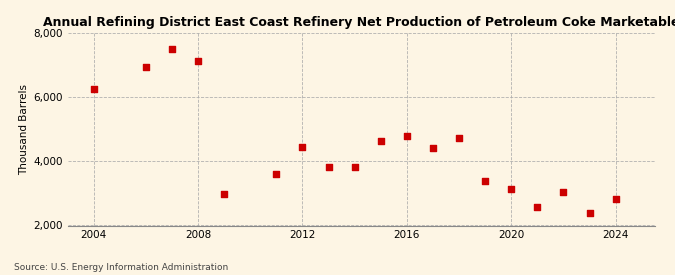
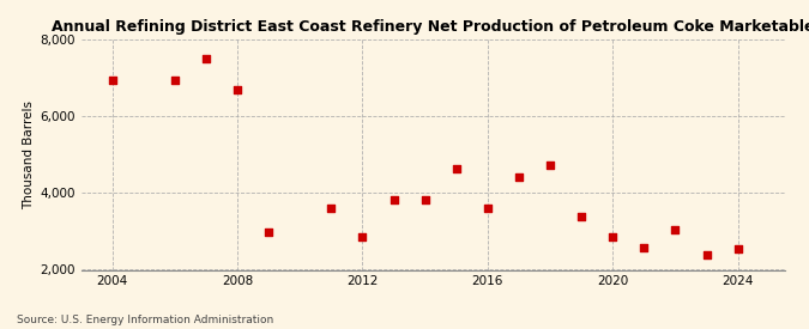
2004: 6,270 -> 6,950
2008: 7,120 -> 6,700
2012: 4,450 -> 2,850
2016: 4,800 -> 3,600
2020: 3,150 -> 2,850
2024: 2,820 -> 2,550
